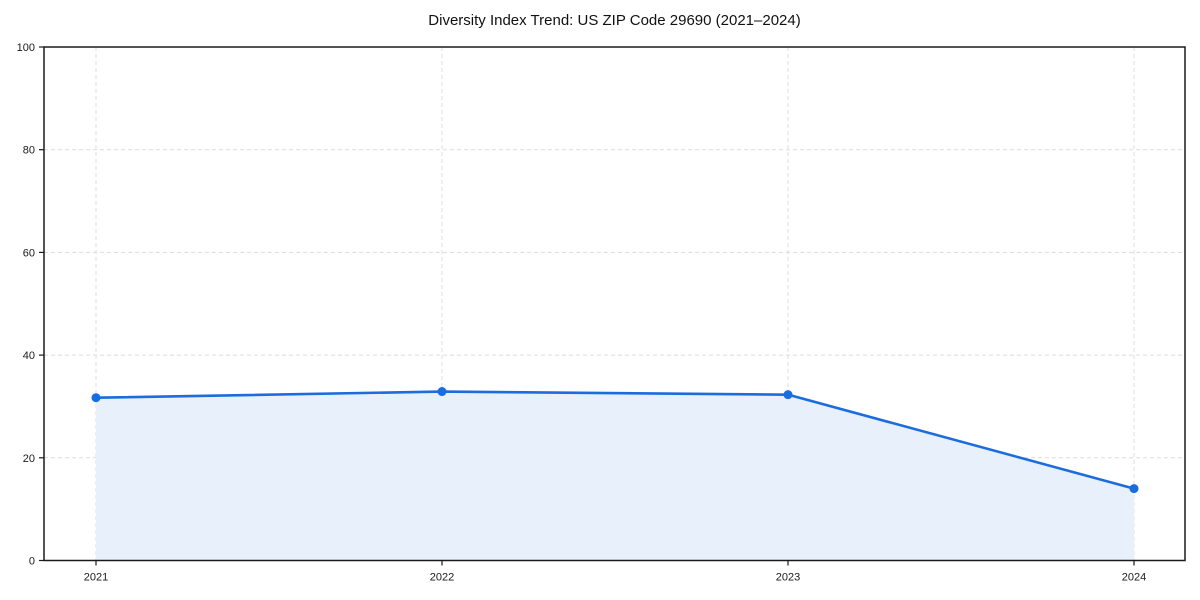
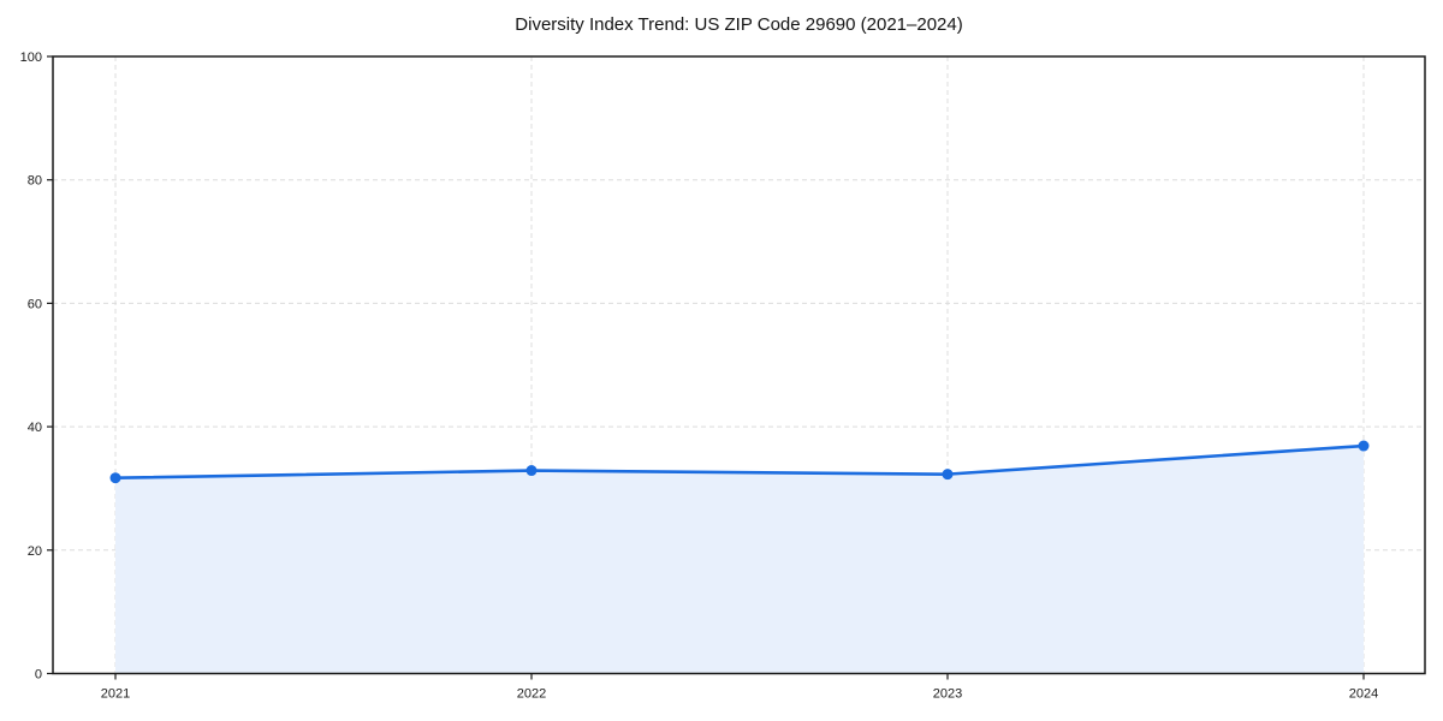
2024: 14 -> 37
